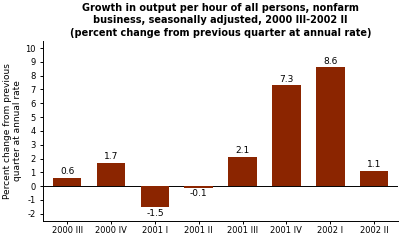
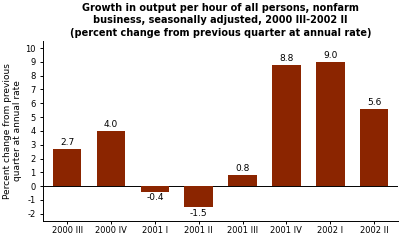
2000 III: 0.6 -> 2.7
2000 IV: 1.7 -> 4.0
2001 I: -1.5 -> -0.4
2001 II: -0.1 -> -1.5
2001 III: 2.1 -> 0.8
2001 IV: 7.3 -> 8.8
2002 I: 8.6 -> 9.0
2002 II: 1.1 -> 5.6
